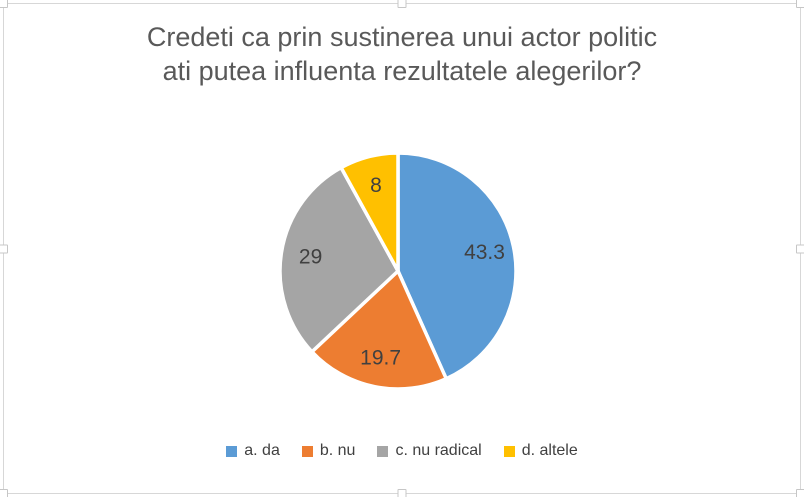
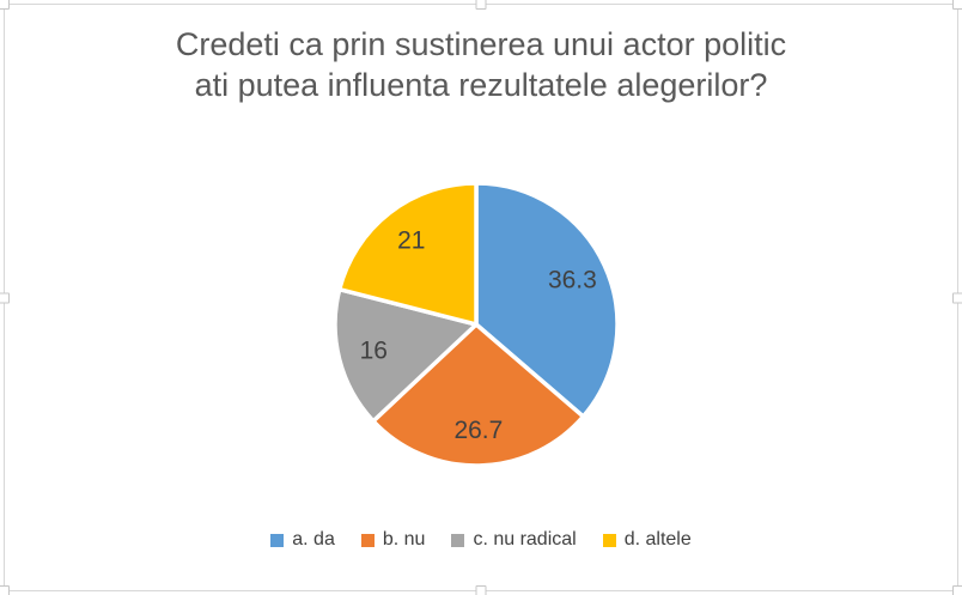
a. da: 43.3 -> 36.3
b. nu: 19.7 -> 26.7
c. nu radical: 29 -> 16
d. altele: 8 -> 21
